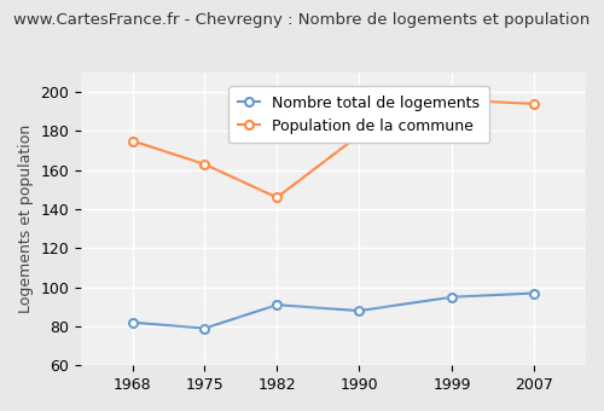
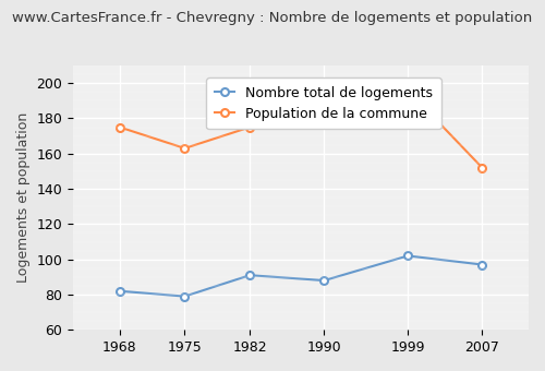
Population de la commune/1982: 146 -> 175
Nombre total de logements/1999: 95 -> 102
Population de la commune/2007: 194 -> 152
